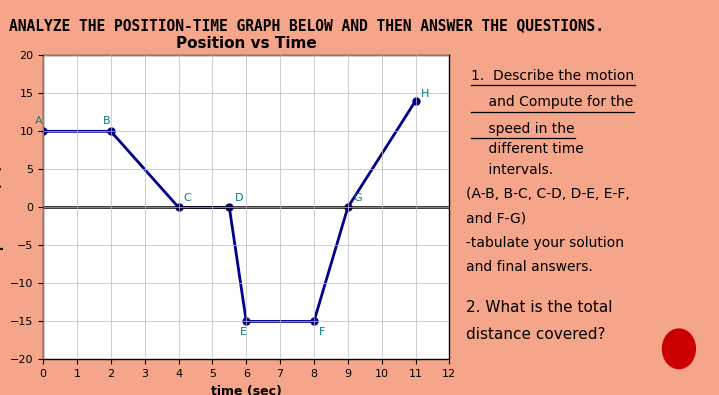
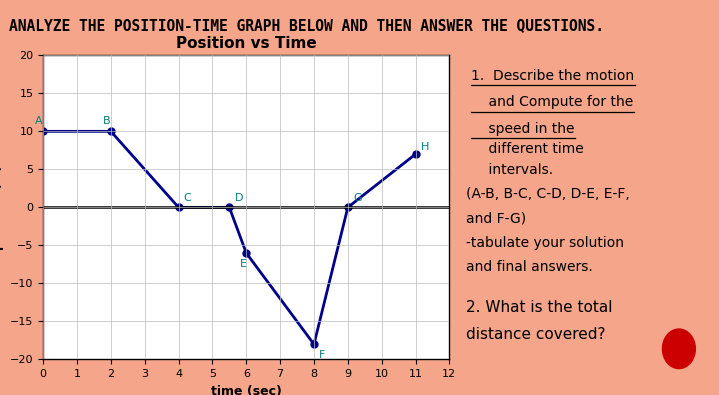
6: -15 -> -6
8: -15 -> -18
11: 14 -> 7
